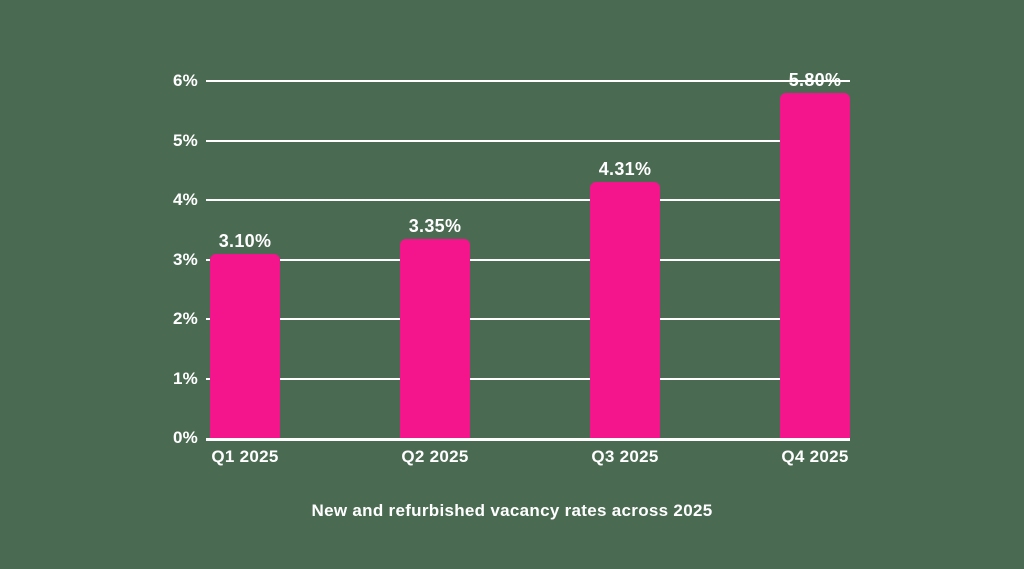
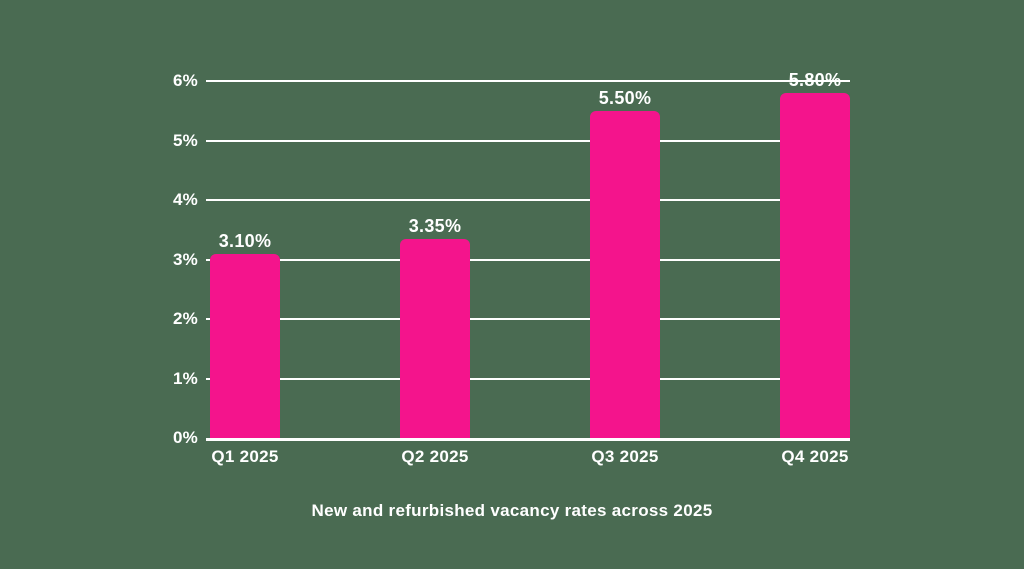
Q3 2025: 4.31% -> 5.50%
